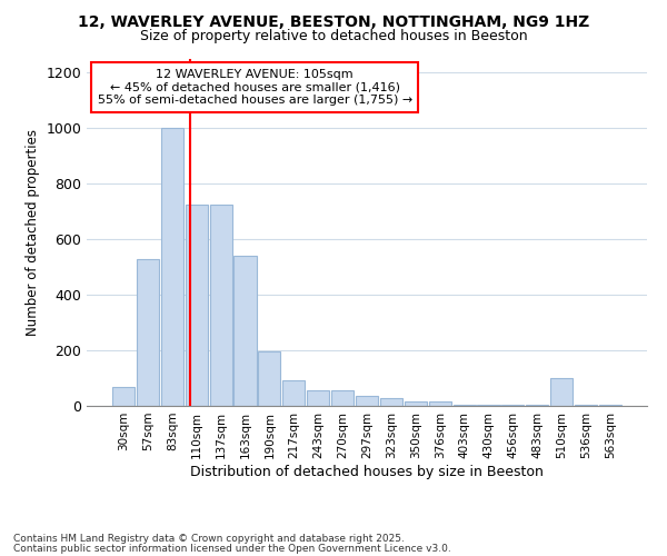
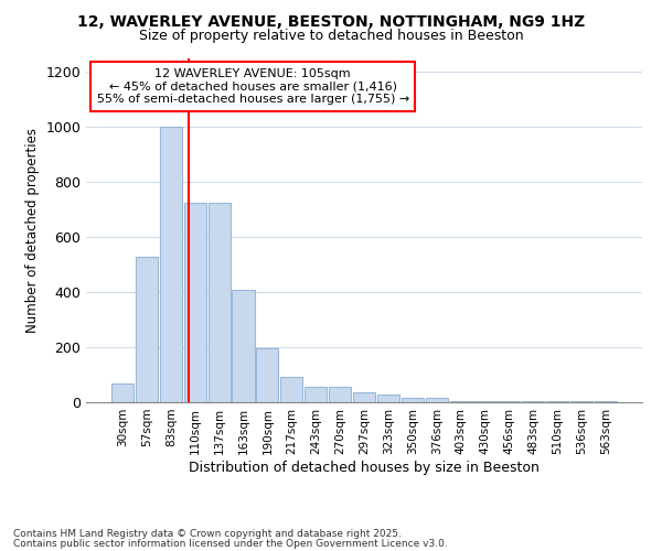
163sqm: 540 -> 410
510sqm: 100 -> 3
